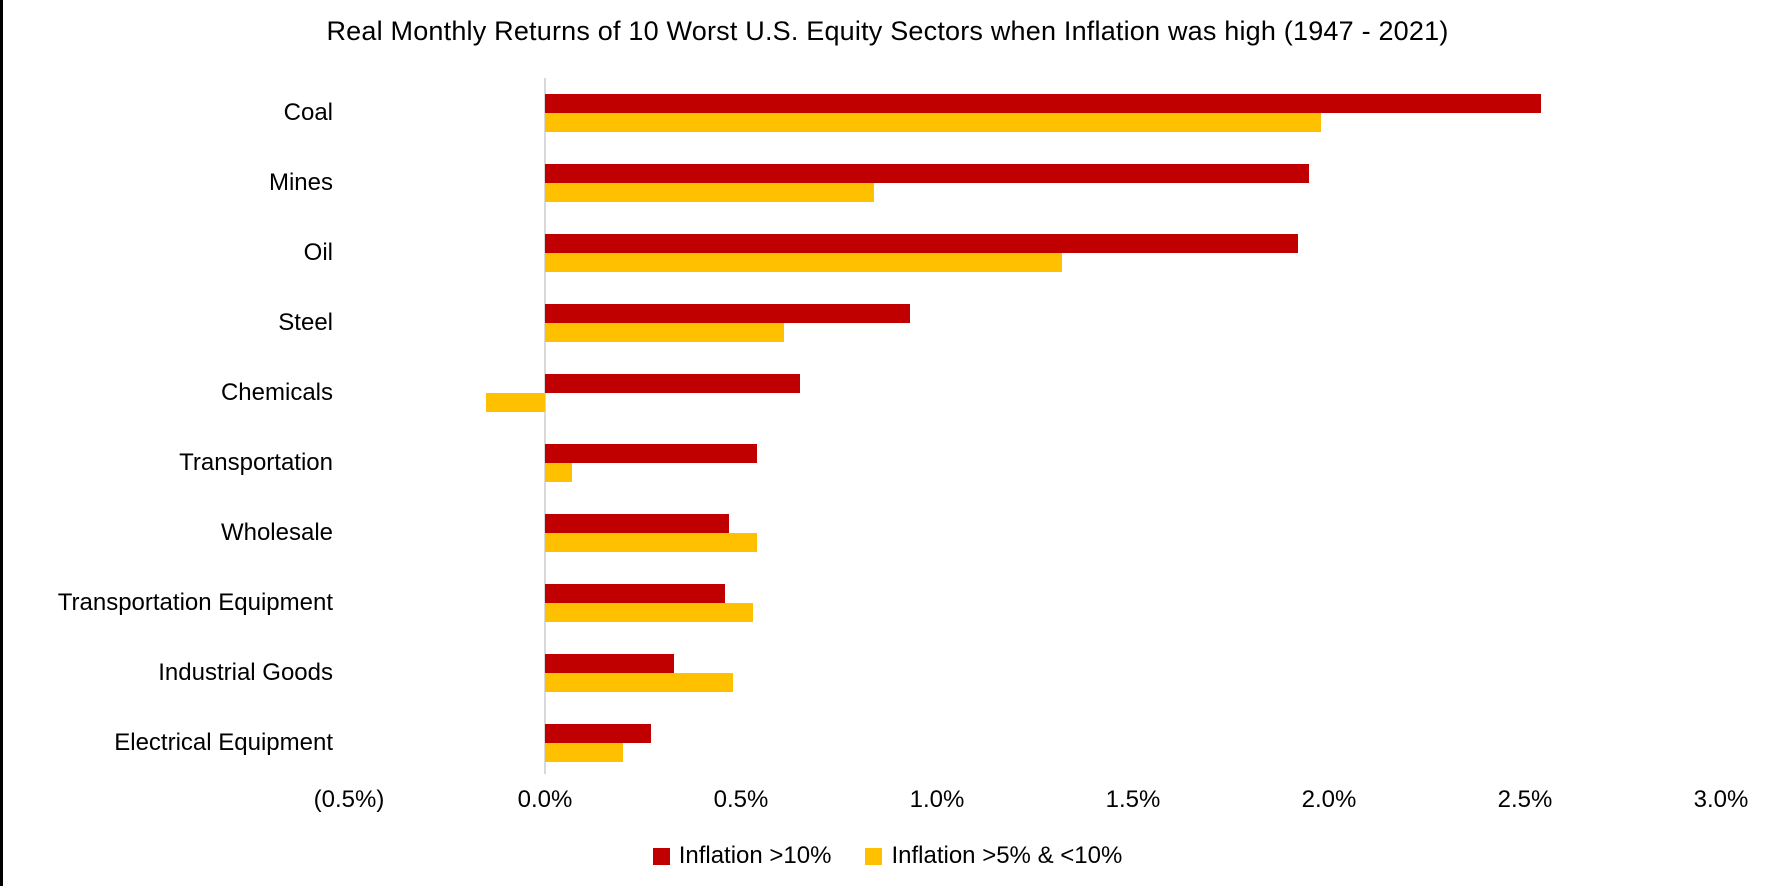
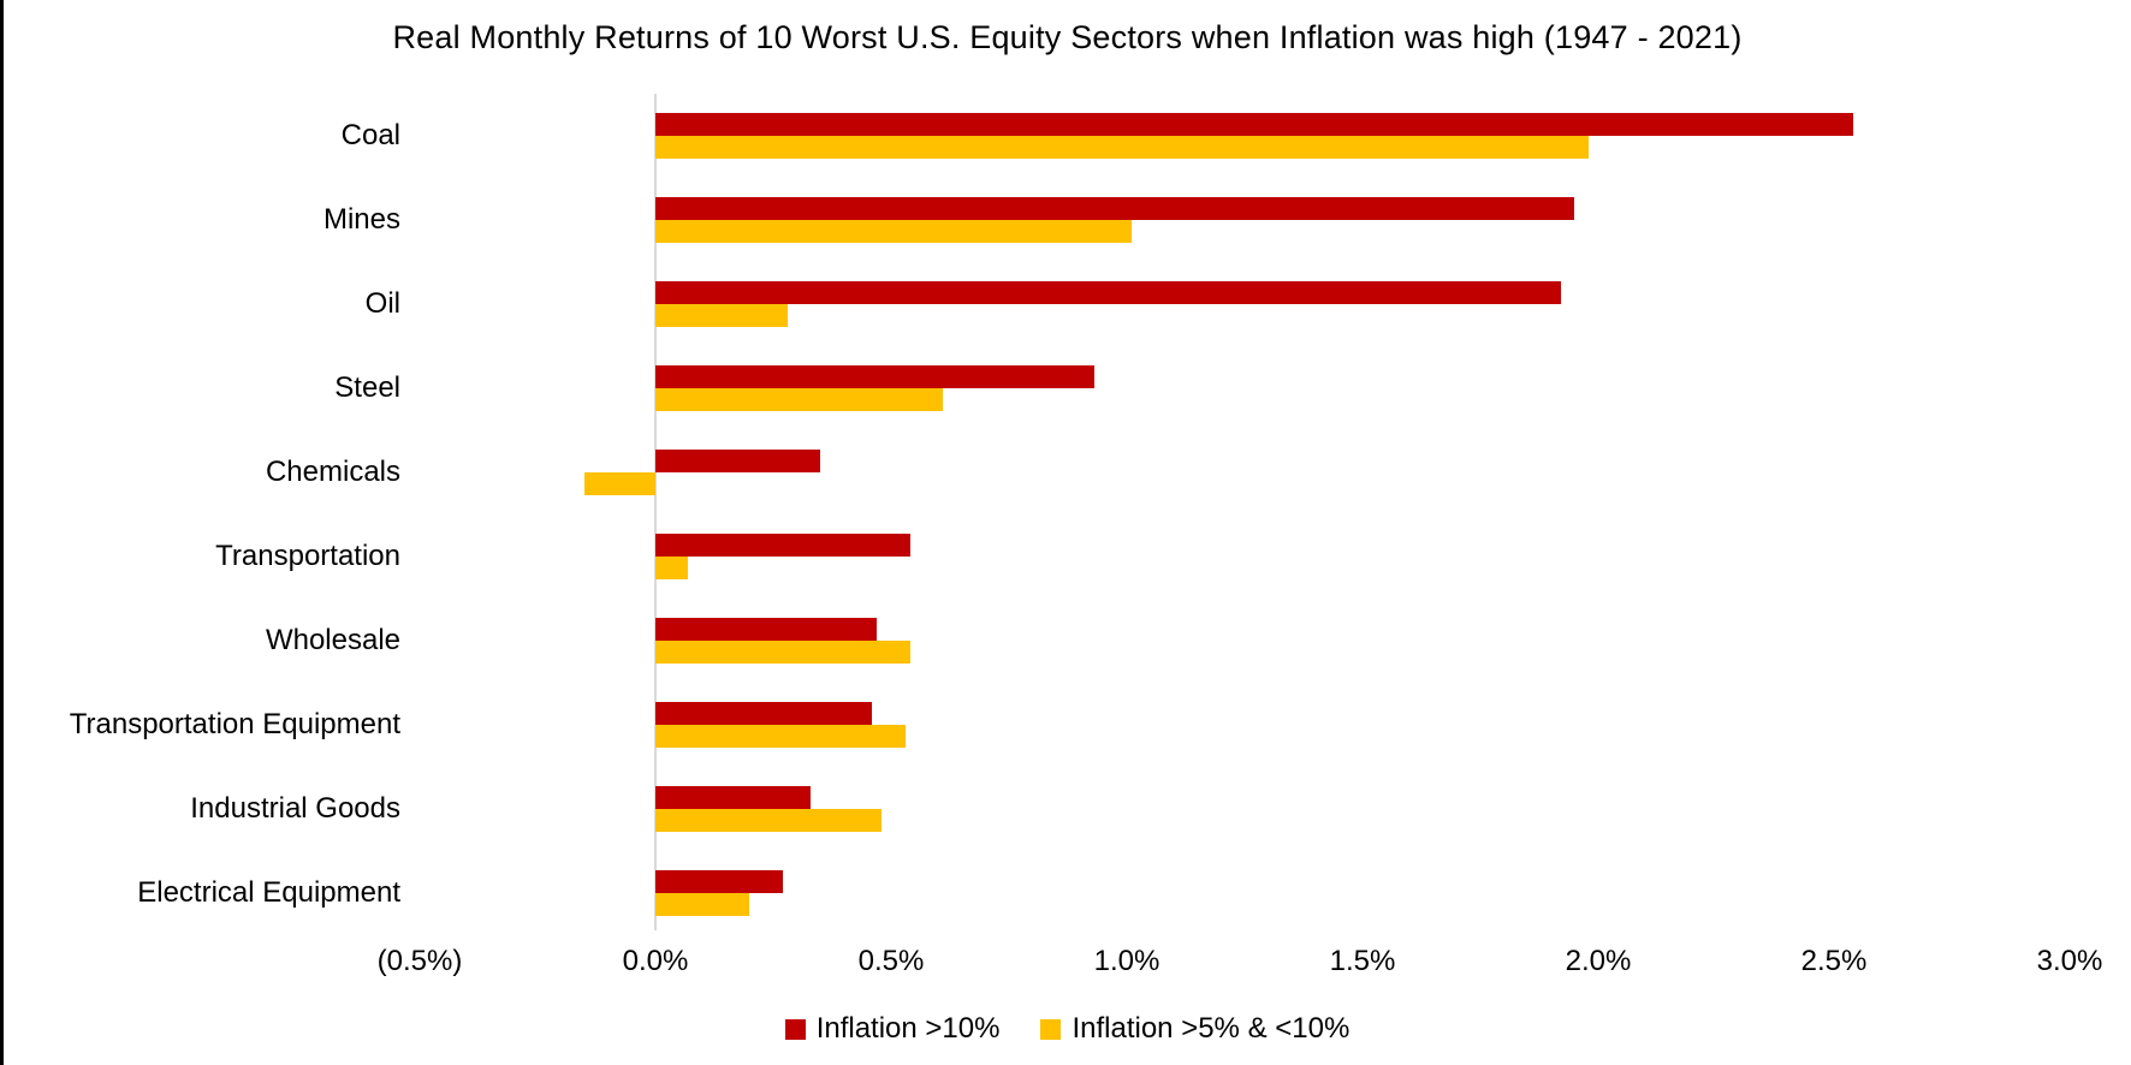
Inflation >5% & <10%/Mines: 0.84% -> 1.01%
Inflation >5% & <10%/Oil: 1.32% -> 0.28%
Inflation >10%/Chemicals: 0.65% -> 0.35%
